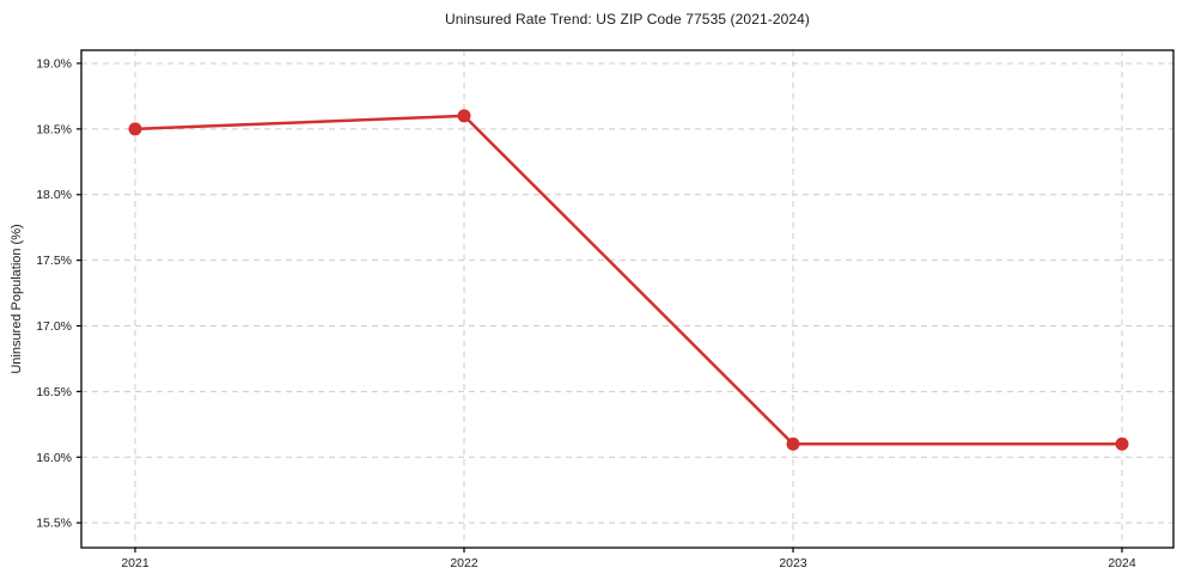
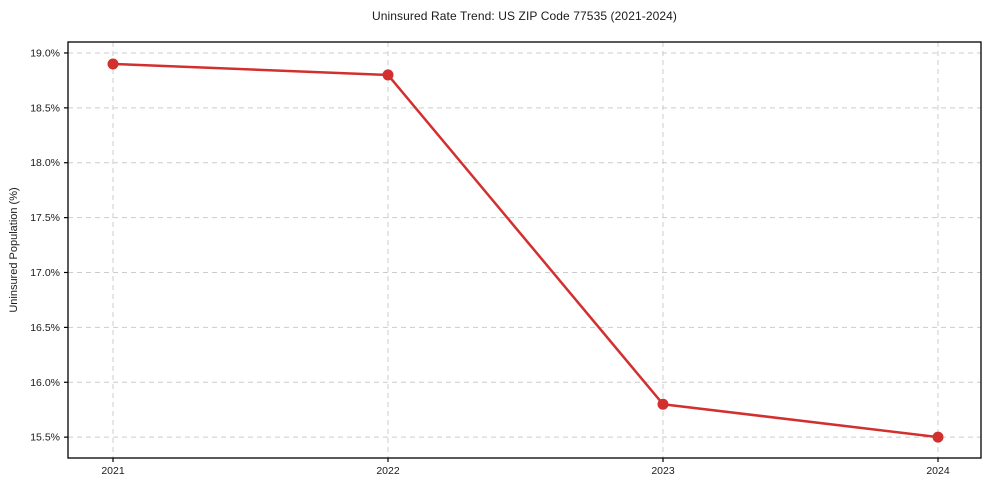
2021: 18.5% -> 18.9%
2022: 18.6% -> 18.8%
2023: 16.1% -> 15.8%
2024: 16.1% -> 15.5%
